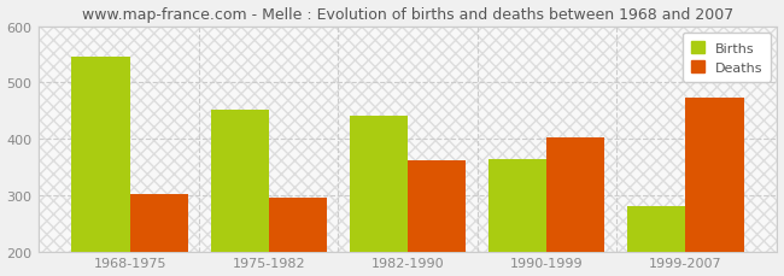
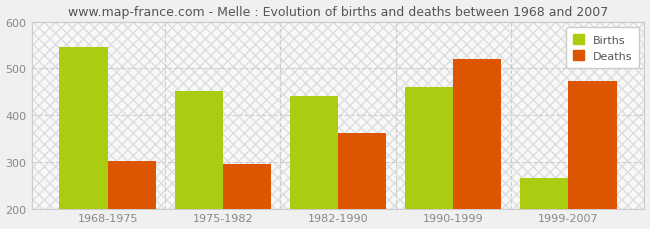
Births/1990-1999: 363 -> 460
Deaths/1990-1999: 403 -> 520
Births/1999-2007: 280 -> 265
